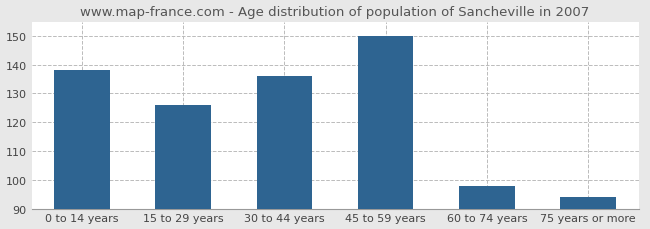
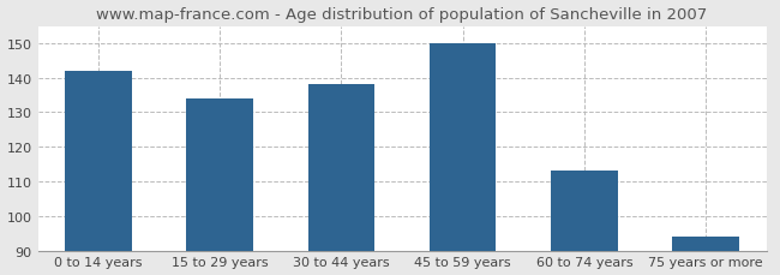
0 to 14 years: 138 -> 142
15 to 29 years: 126 -> 134
30 to 44 years: 136 -> 138
60 to 74 years: 98 -> 113
